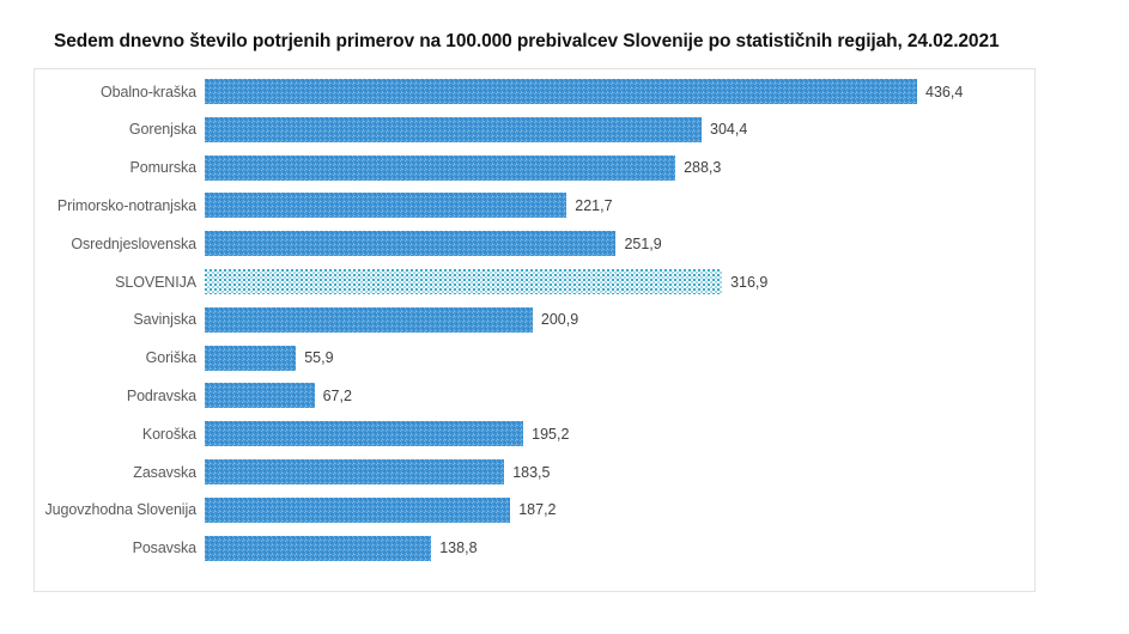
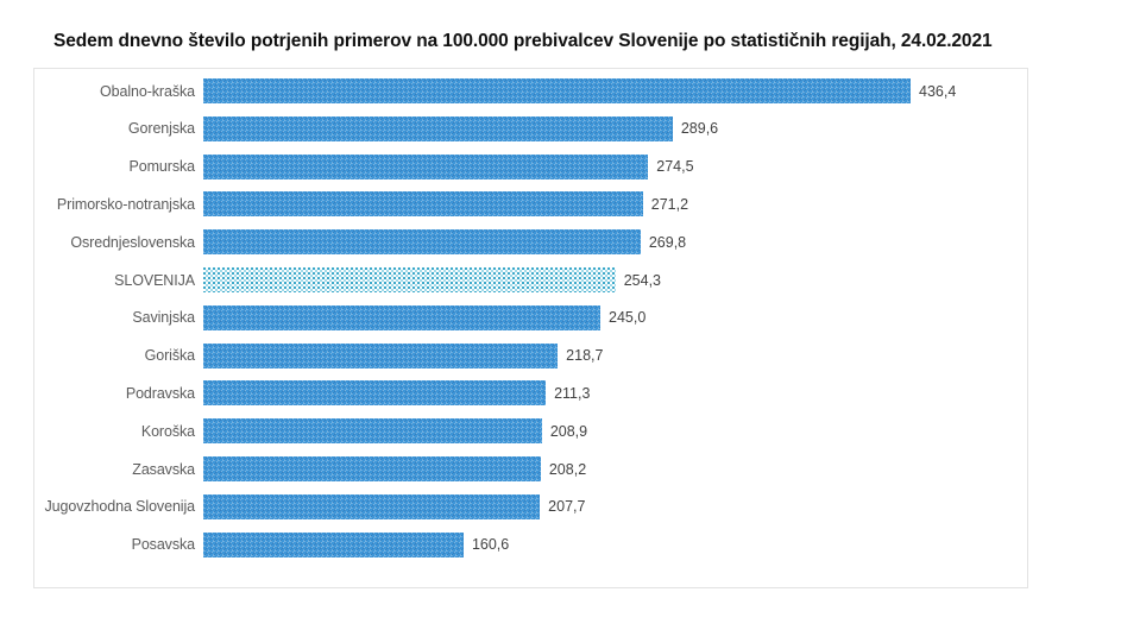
Gorenjska: 304,4 -> 289,6
Pomurska: 288,3 -> 274,5
Primorsko-notranjska: 221,7 -> 271,2
Osrednjeslovenska: 251,9 -> 269,8
SLOVENIJA: 316,9 -> 254,3
Savinjska: 200,9 -> 245,0
Goriška: 55,9 -> 218,7
Podravska: 67,2 -> 211,3
Koroška: 195,2 -> 208,9
Zasavska: 183,5 -> 208,2
Jugovzhodna Slovenija: 187,2 -> 207,7
Posavska: 138,8 -> 160,6
